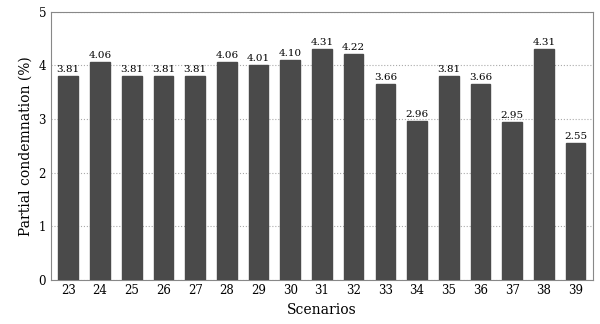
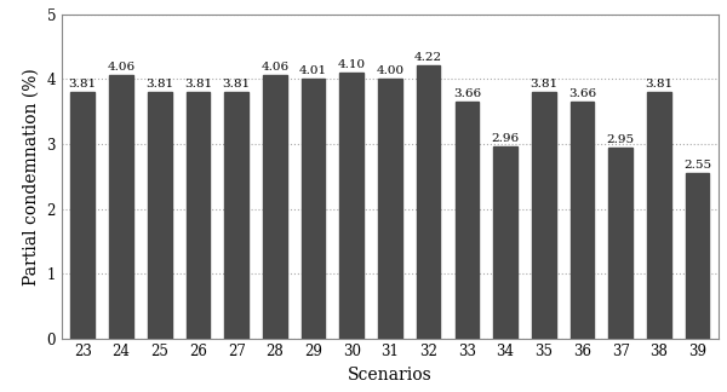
31: 4.31 -> 4.00
38: 4.31 -> 3.81
